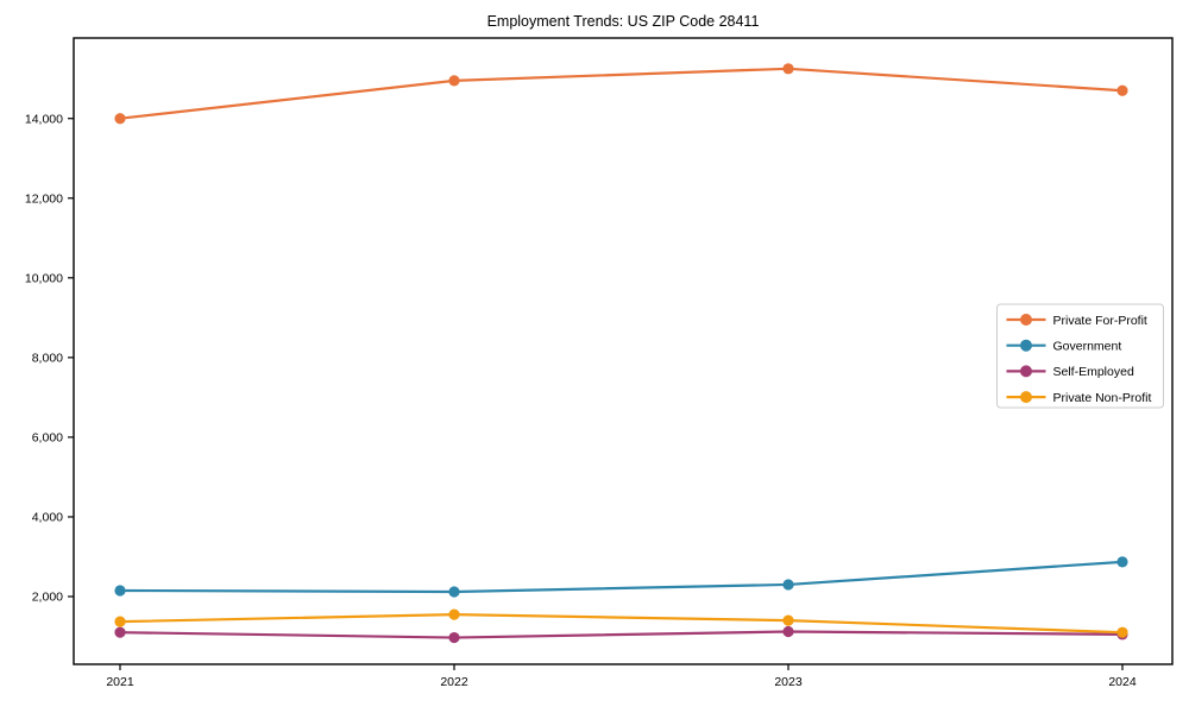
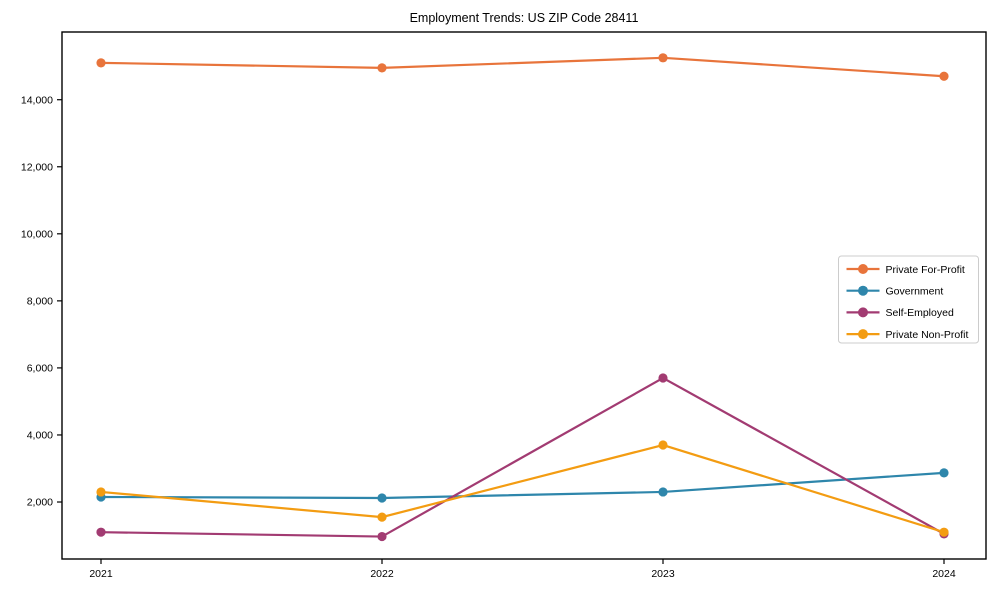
Private For-Profit/2021: 14000 -> 15100
Private Non-Profit/2021: 1400 -> 2300
Self-Employed/2023: 1100 -> 5700
Private Non-Profit/2023: 1400 -> 3700
